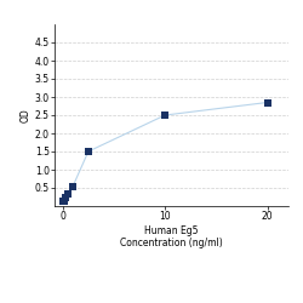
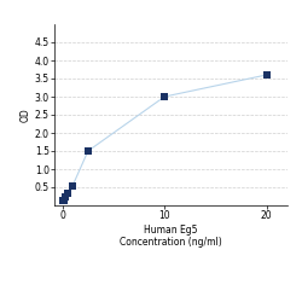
10: 2.50 -> 3.00
20: 2.85 -> 3.60
